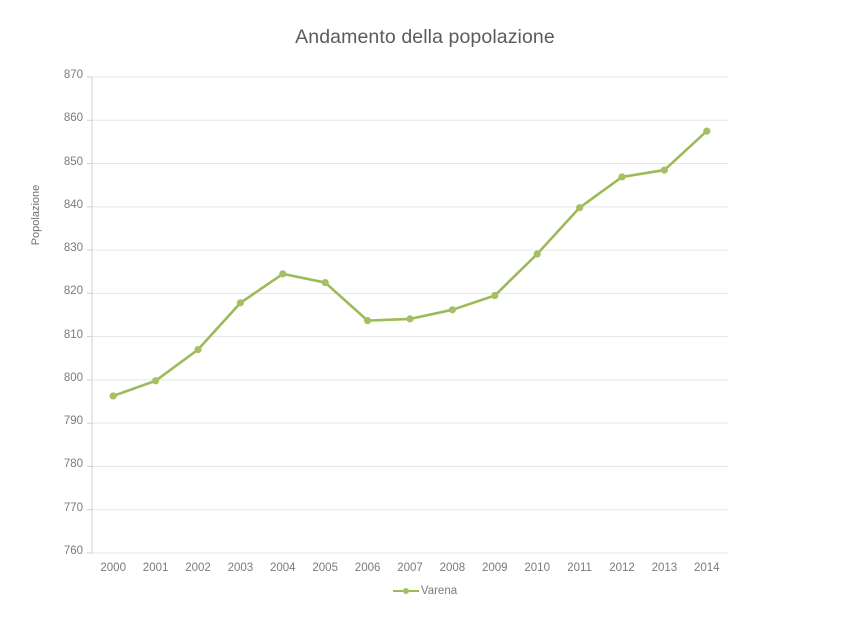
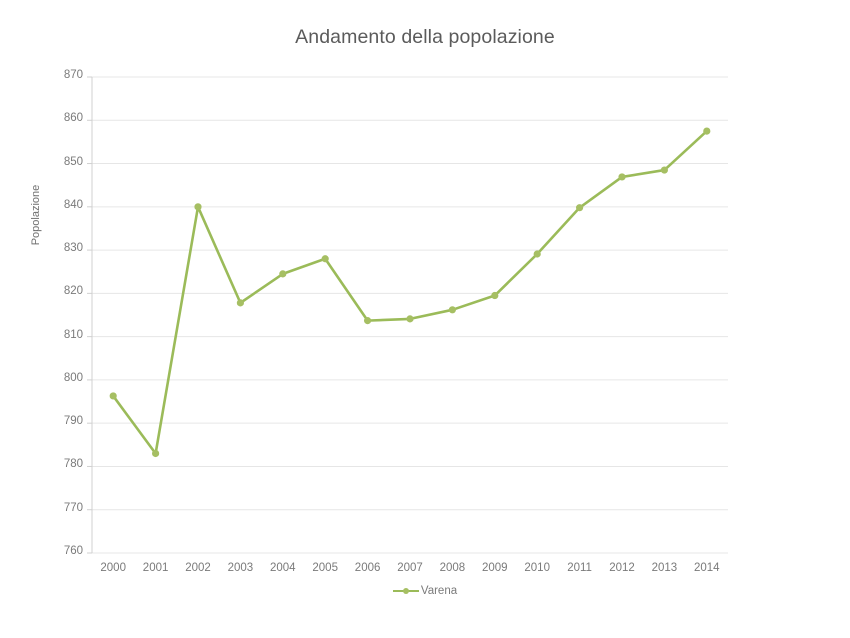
2001: 800 -> 783
2002: 807 -> 840
2005: 822 -> 828
